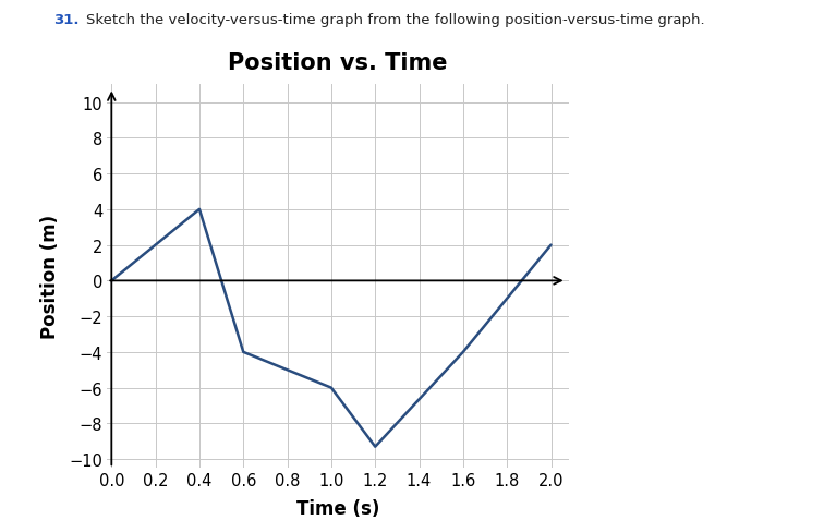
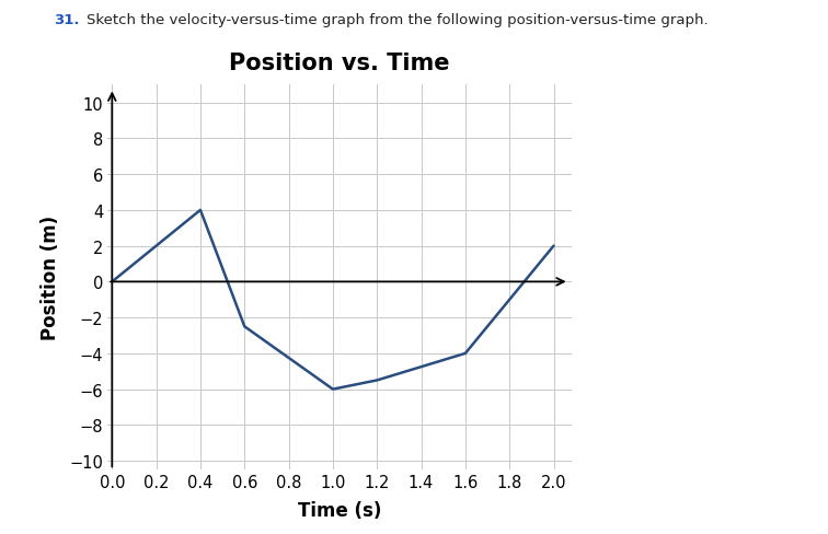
0.6: -4.0 -> -2.5
1.2: -9.3 -> -5.5
